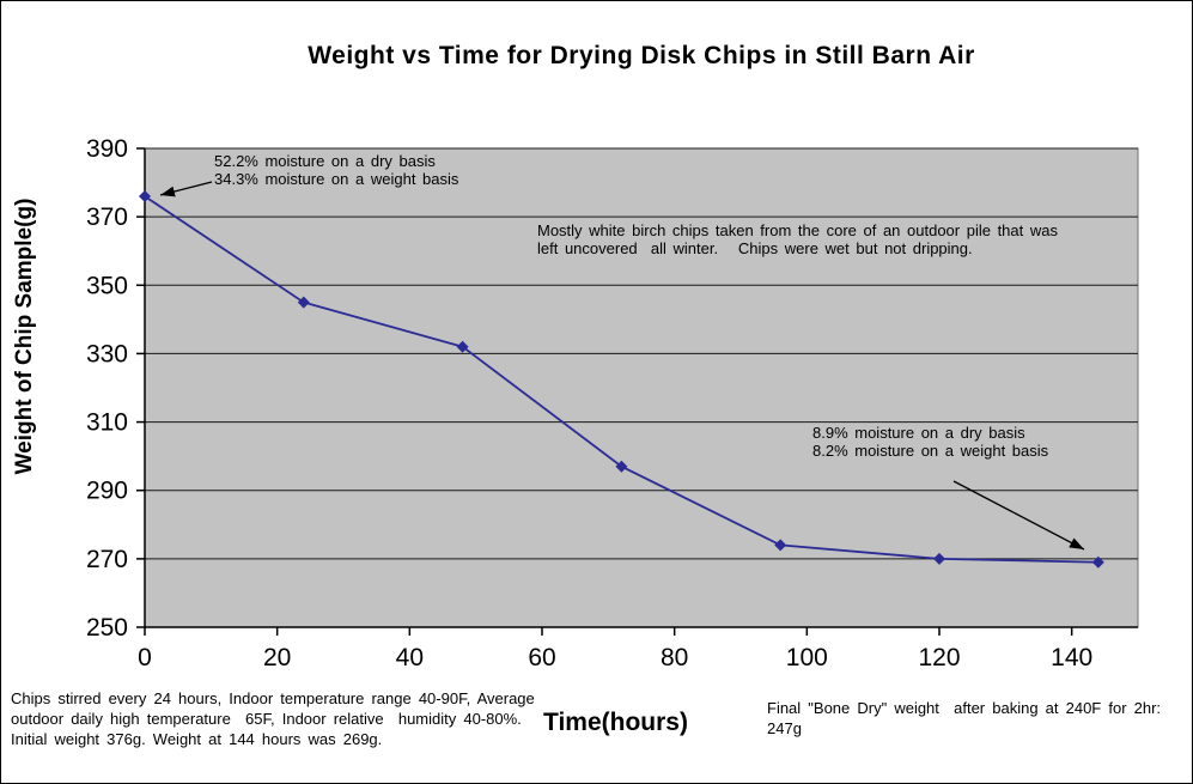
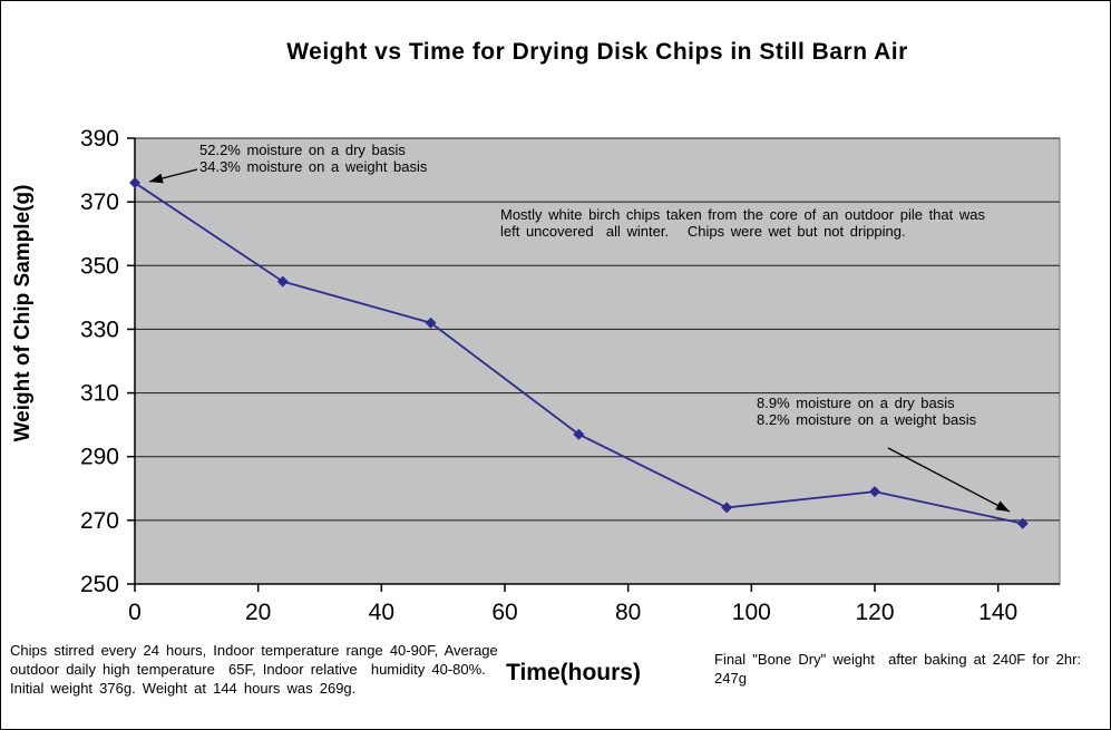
120: 270 -> 279
